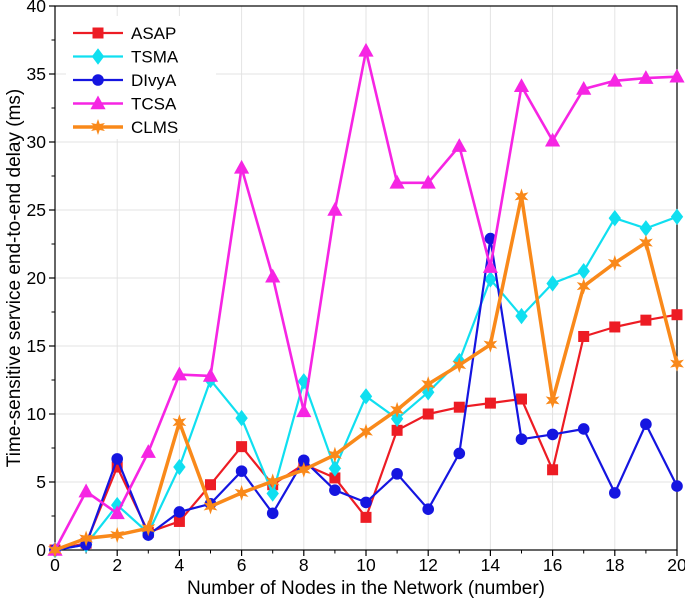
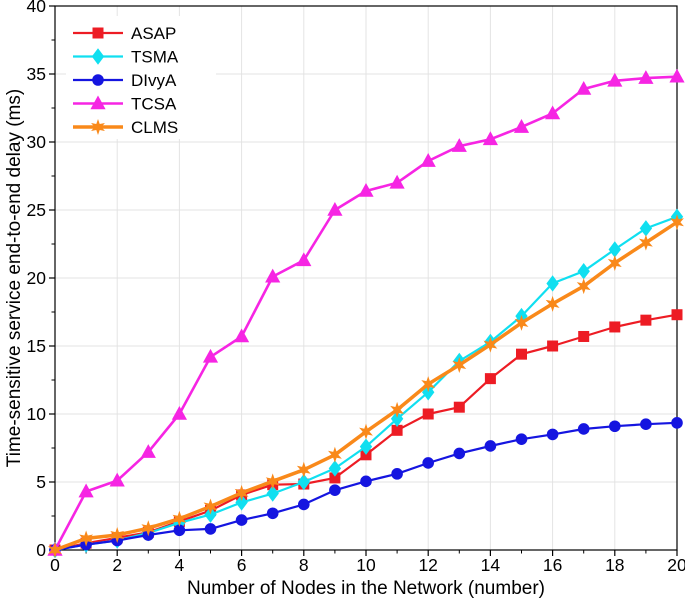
ASAP/2: 6.1 -> 0.9
TSMA/2: 3.3 -> 0.7
DIvyA/2: 6.7 -> 0.7
TCSA/2: 2.7 -> 5.1
TSMA/4: 6.1 -> 2.0
DIvyA/4: 2.8 -> 1.4
TCSA/4: 12.9 -> 10.0
CLMS/4: 9.4 -> 2.3
ASAP/5: 4.8 -> 2.9
TSMA/5: 12.5 -> 2.6
DIvyA/5: 3.4 -> 1.6
TCSA/5: 12.8 -> 14.2
ASAP/6: 7.6 -> 4.0
TSMA/6: 9.7 -> 3.5
DIvyA/6: 5.8 -> 2.2
TCSA/6: 28.1 -> 15.7
ASAP/8: 6.3 -> 4.8
TSMA/8: 12.4 -> 5.0
DIvyA/8: 6.6 -> 3.4
TCSA/8: 10.2 -> 21.3
ASAP/10: 2.4 -> 7.0
TSMA/10: 11.3 -> 7.6
DIvyA/10: 3.5 -> 5.0
TCSA/10: 36.7 -> 26.4
DIvyA/12: 3.0 -> 6.4
TCSA/12: 27.0 -> 28.6
ASAP/14: 10.8 -> 12.6
TSMA/14: 19.9 -> 15.3
DIvyA/14: 22.9 -> 7.7
TCSA/14: 20.8 -> 30.2
ASAP/15: 11.1 -> 14.4
TCSA/15: 34.1 -> 31.1
CLMS/15: 26.0 -> 16.7
ASAP/16: 5.9 -> 15.0
TCSA/16: 30.1 -> 32.1
CLMS/16: 11.0 -> 18.1
TSMA/18: 24.4 -> 22.1
DIvyA/18: 4.2 -> 9.1
DIvyA/20: 4.7 -> 9.3
CLMS/20: 13.7 -> 24.1
